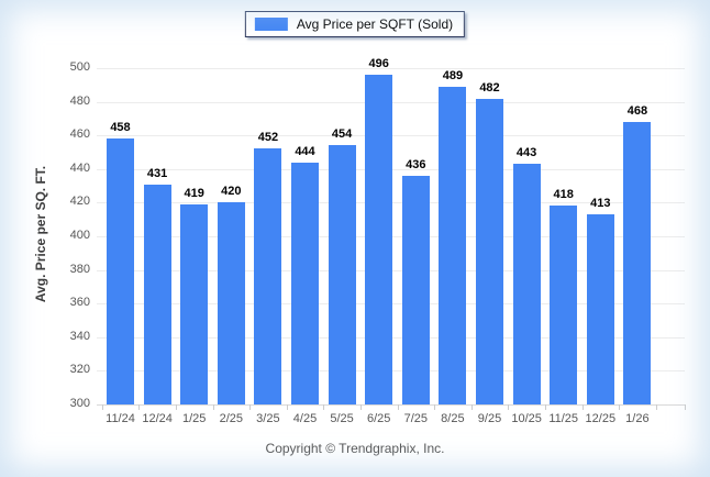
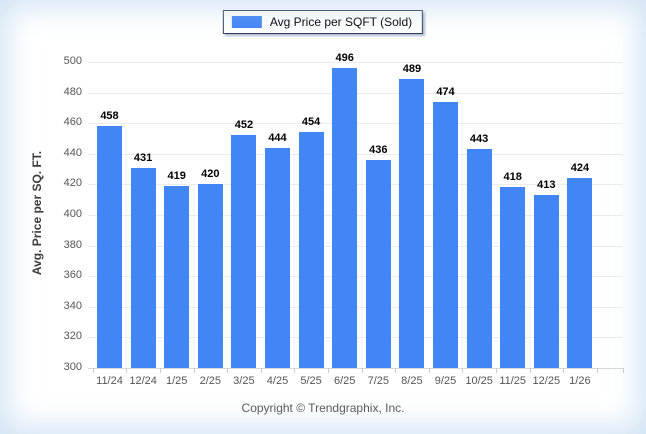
9/25: 482 -> 474
1/26: 468 -> 424
